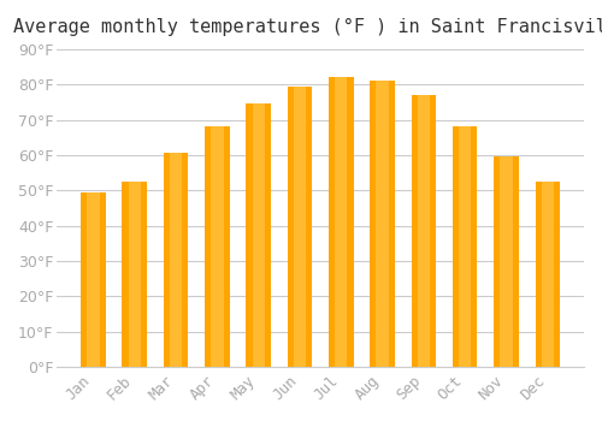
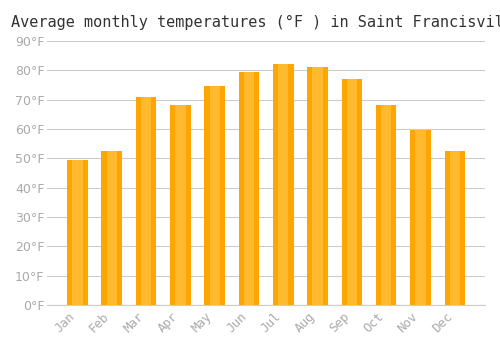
Mar: 60.5°F -> 71.0°F
